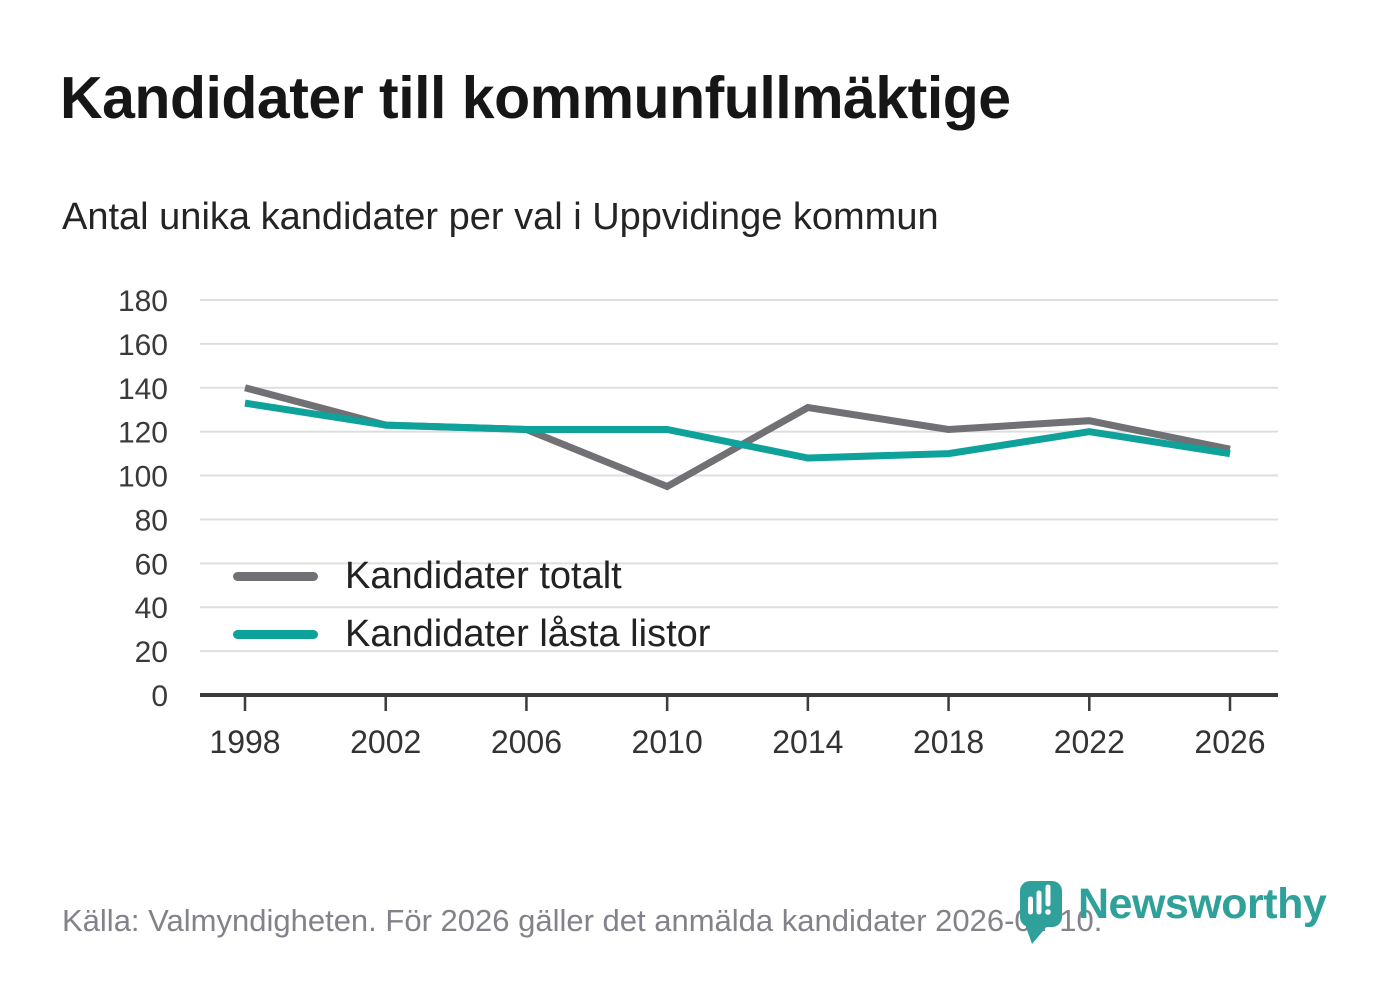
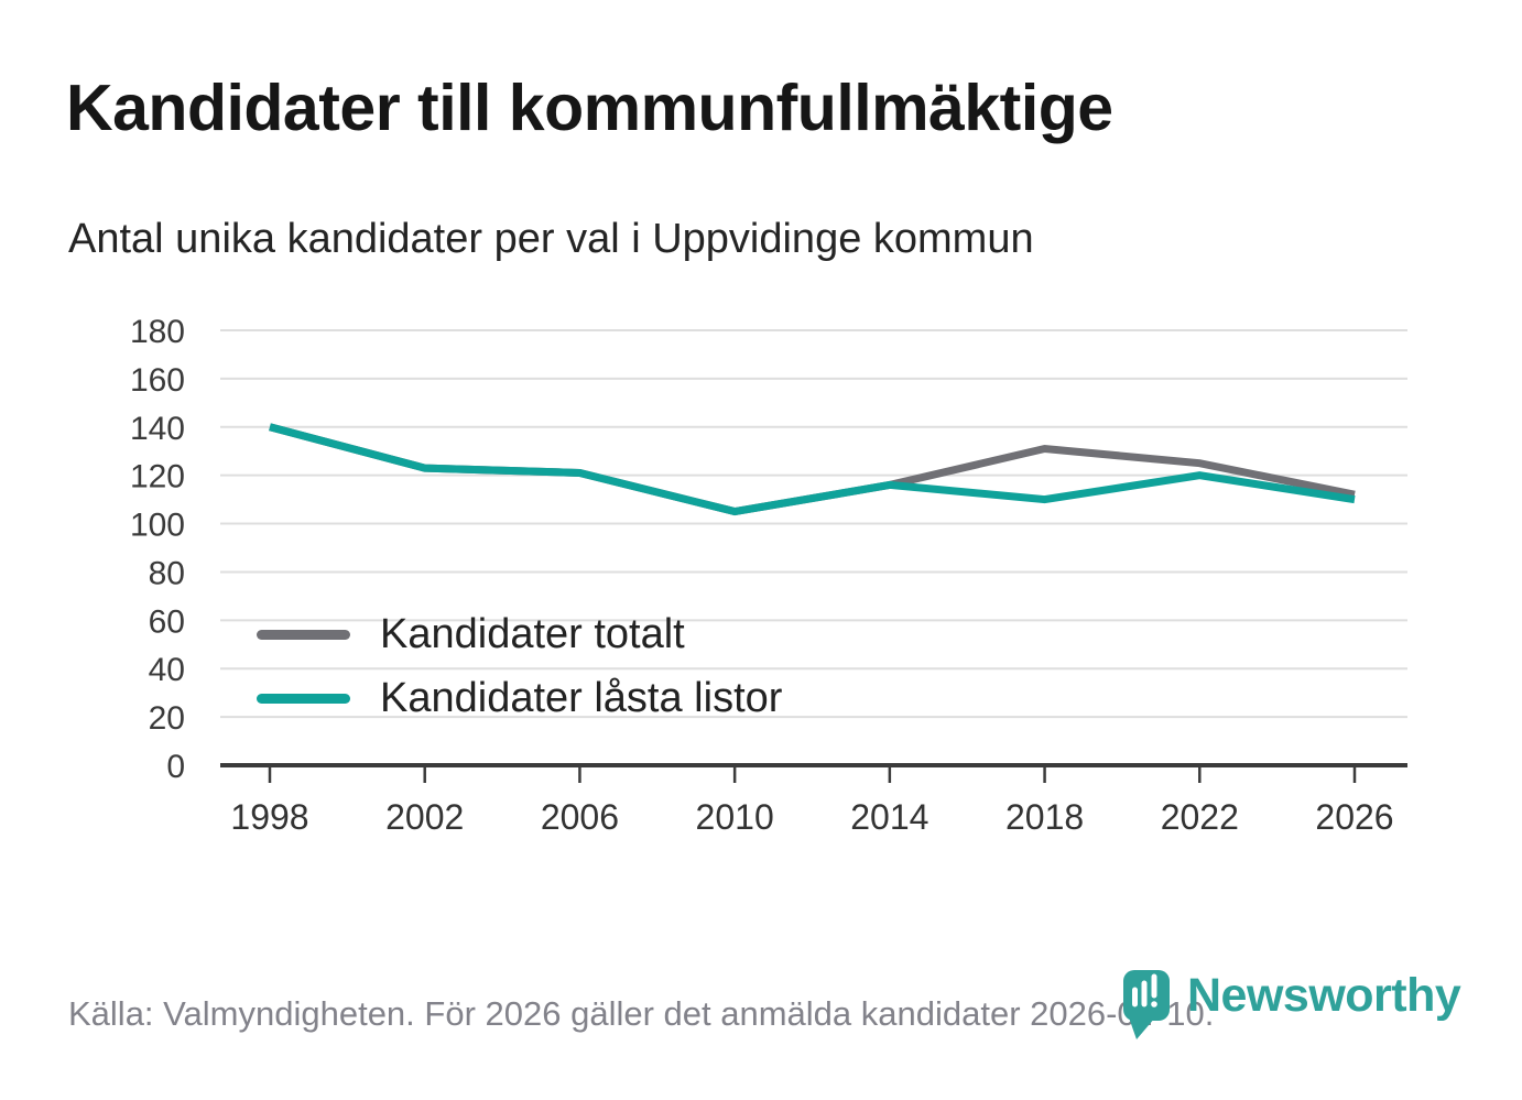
Kandidater låsta listor/1998: 133 -> 140
Kandidater totalt/2010: 95 -> 105
Kandidater låsta listor/2010: 121 -> 105
Kandidater totalt/2014: 131 -> 116
Kandidater låsta listor/2014: 108 -> 116
Kandidater totalt/2018: 121 -> 131
